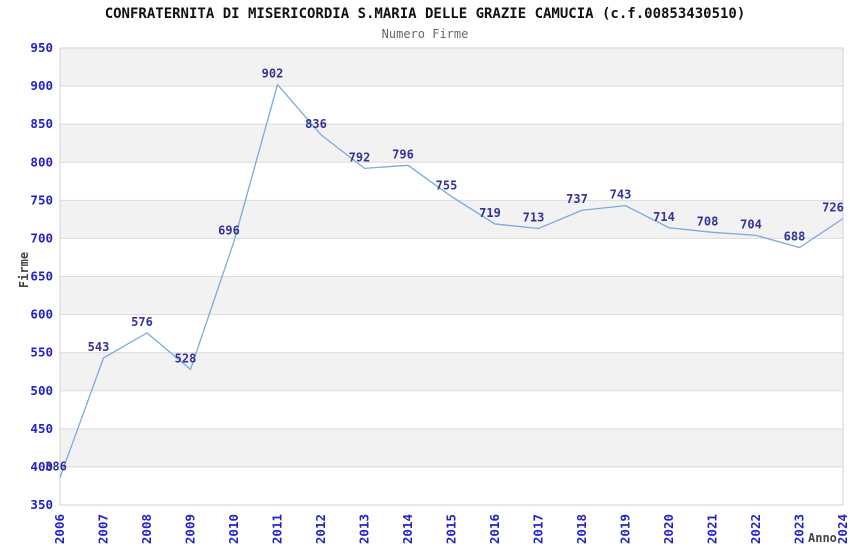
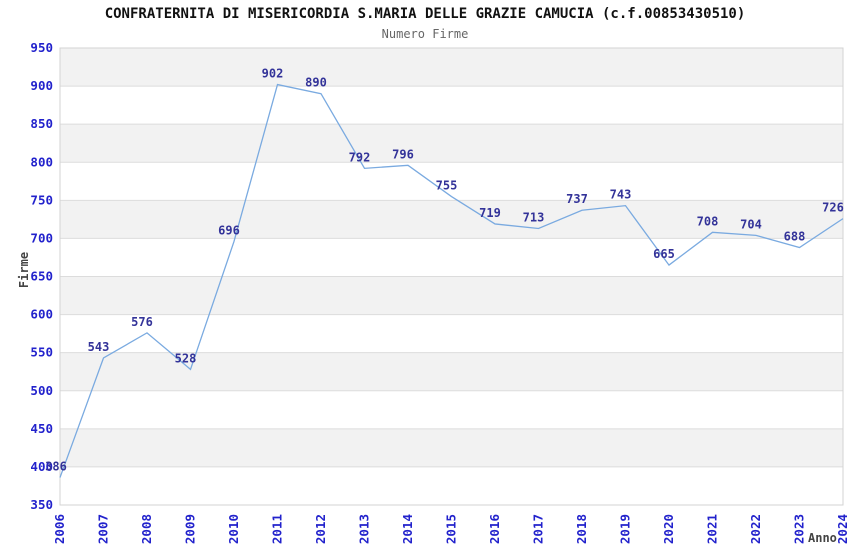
2012: 836 -> 890
2020: 714 -> 665
